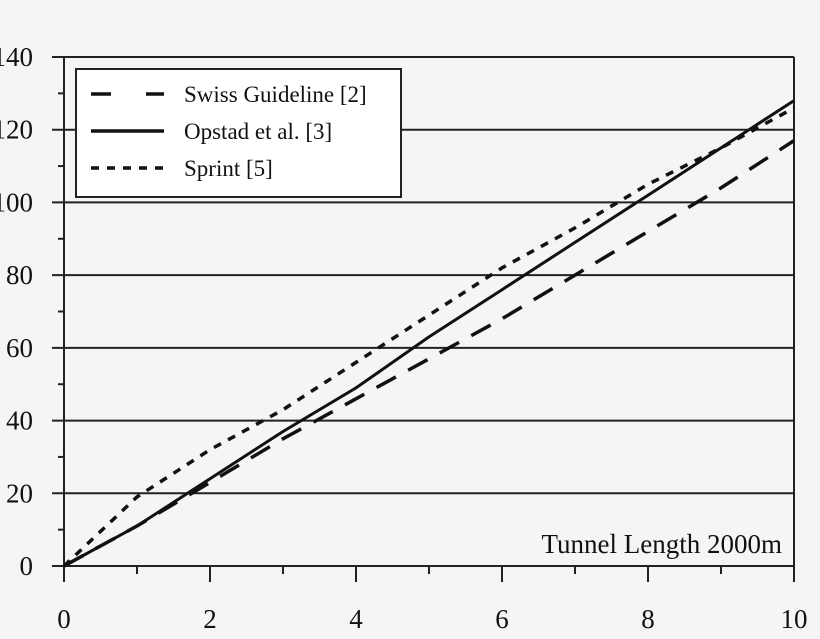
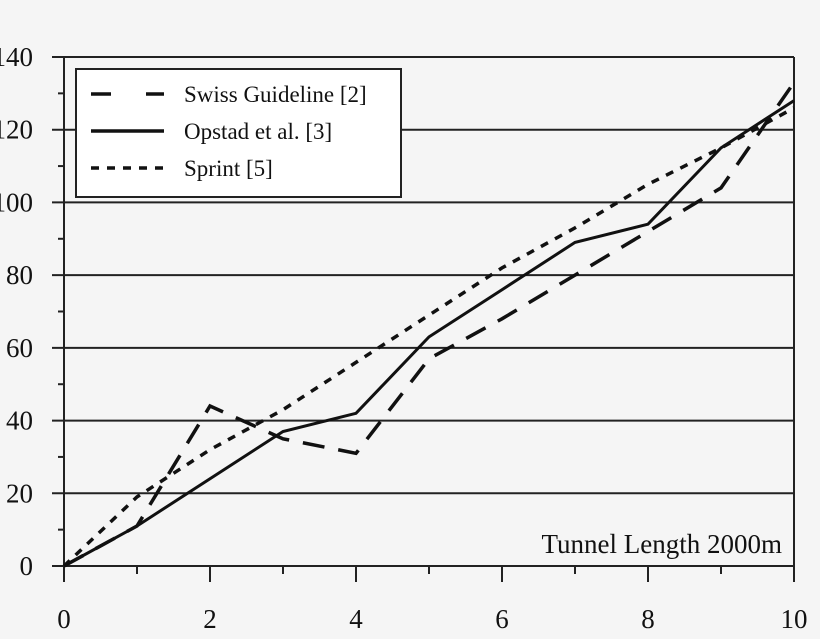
Swiss Guideline [2]/2: 23 -> 44
Swiss Guideline [2]/4: 46 -> 31
Opstad et al. [3]/4: 49 -> 42
Opstad et al. [3]/8: 102 -> 94
Swiss Guideline [2]/10: 117 -> 133
